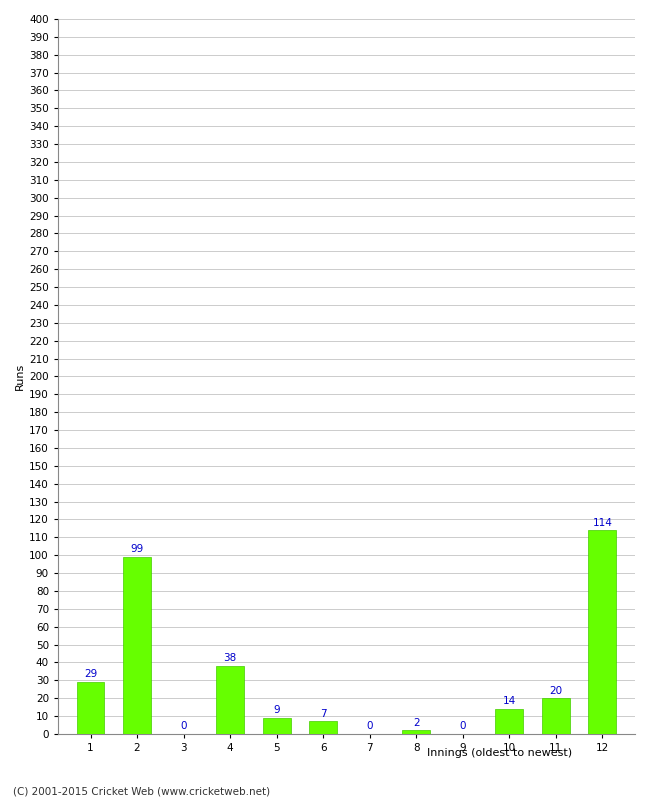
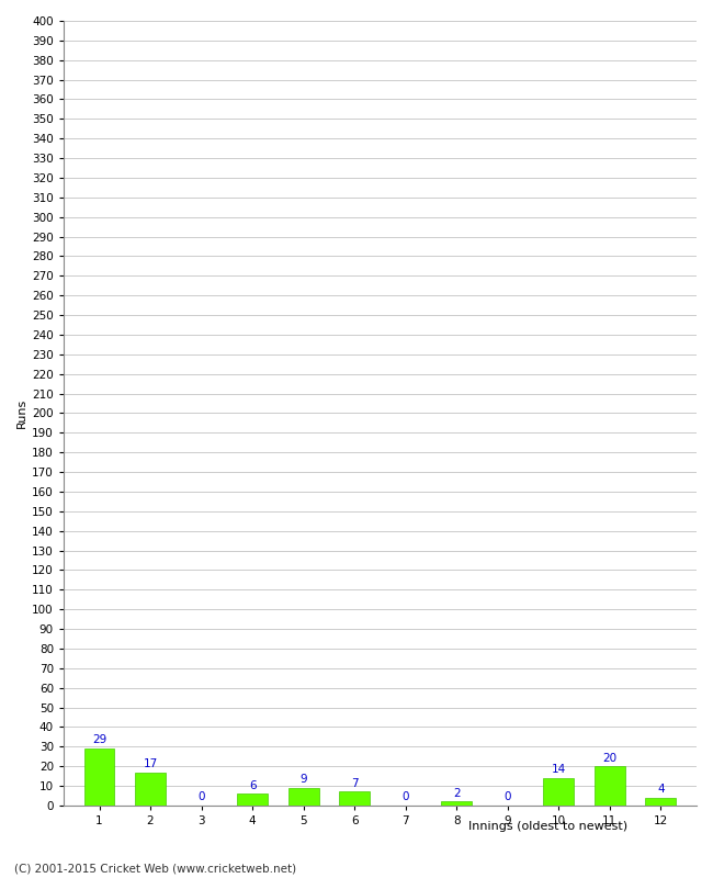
2: 99 -> 17
4: 38 -> 6
12: 114 -> 4
